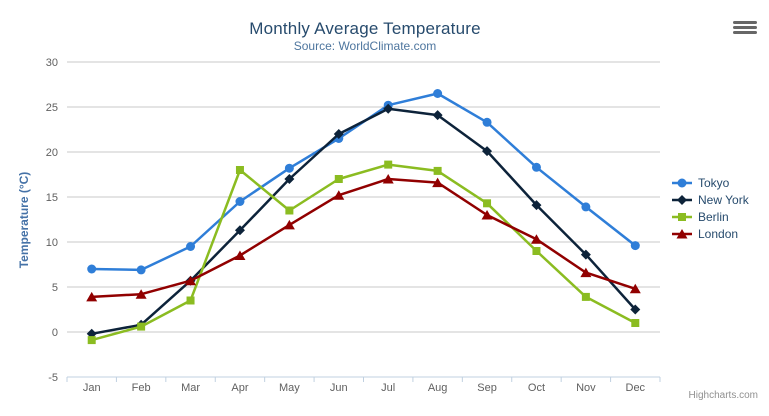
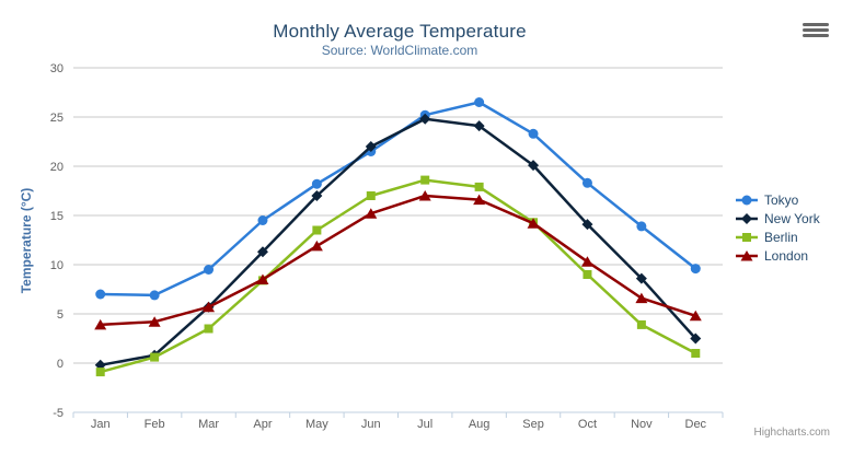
Berlin/Apr: 18 -> 8
London/Sep: 13 -> 14
